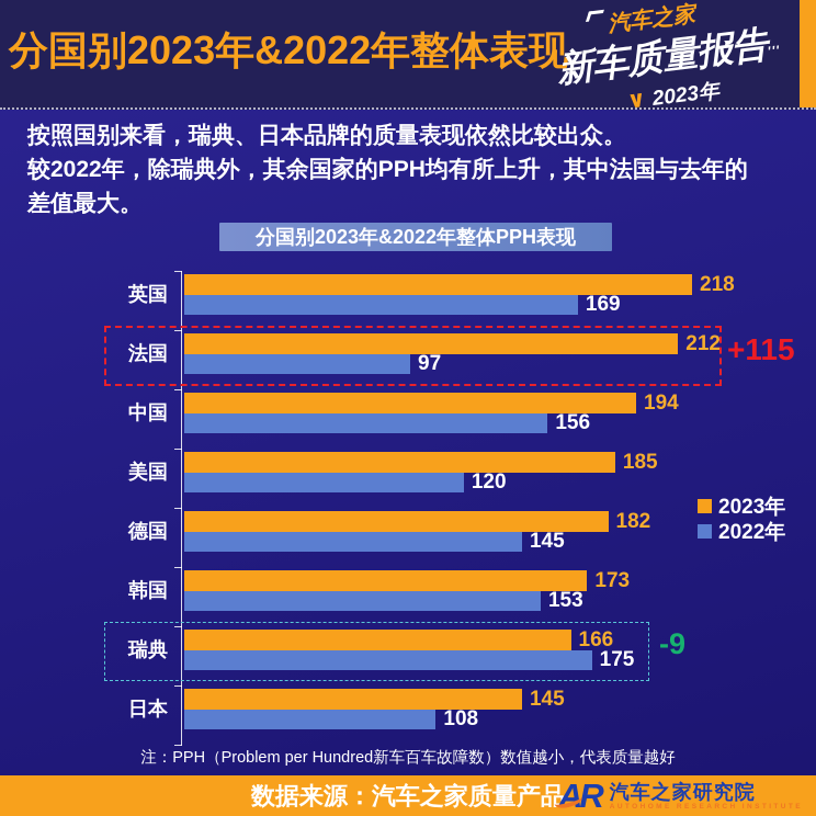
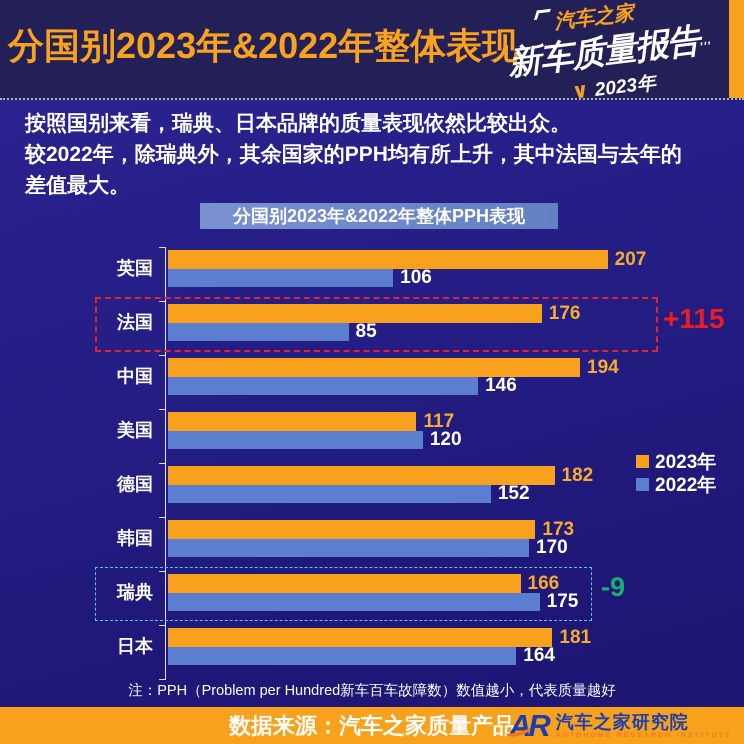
2023年/英国: 218 -> 207
2022年/英国: 169 -> 106
2023年/法国: 212 -> 176
2022年/法国: 97 -> 85
2022年/中国: 156 -> 146
2023年/美国: 185 -> 117
2022年/德国: 145 -> 152
2022年/韩国: 153 -> 170
2023年/日本: 145 -> 181
2022年/日本: 108 -> 164
